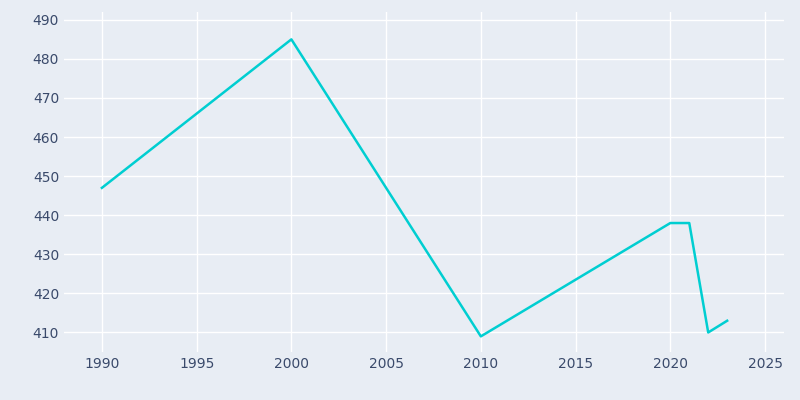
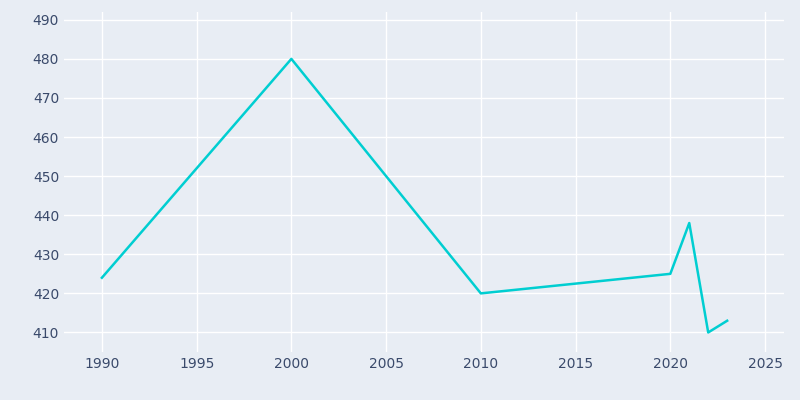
1990: 447 -> 424
2000: 485 -> 480
2010: 409 -> 420
2020: 438 -> 425
